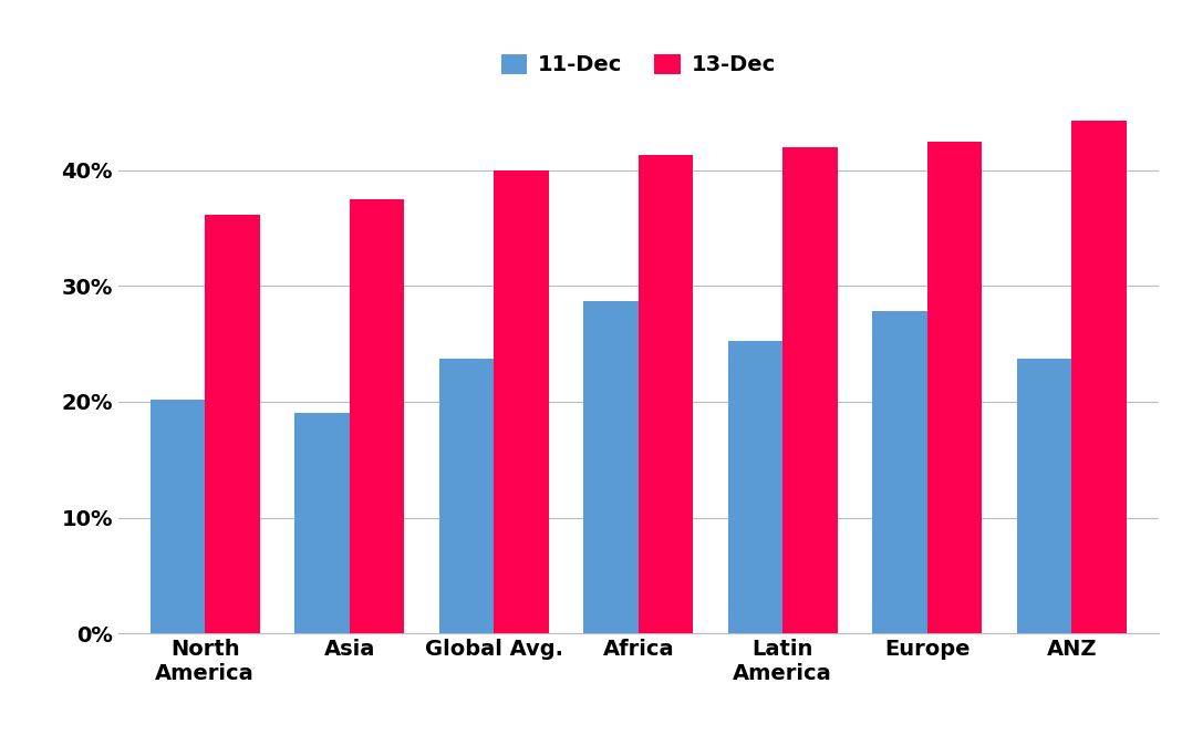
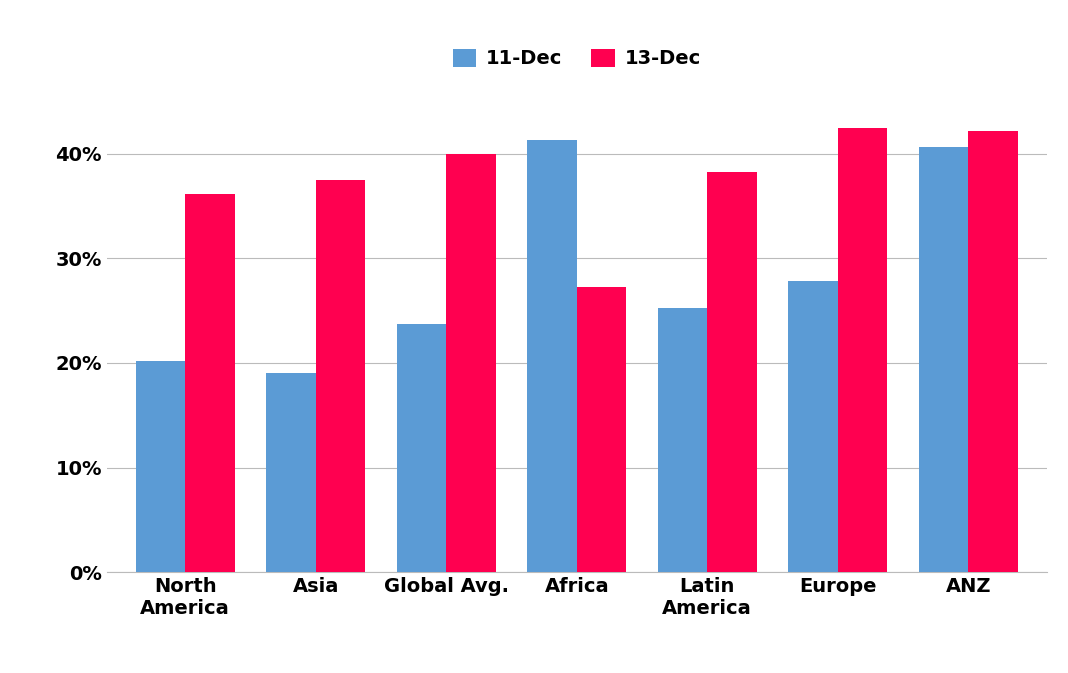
11-Dec/Africa: 28.7% -> 41.3%
13-Dec/Africa: 41.3% -> 27.3%
13-Dec/Latin America: 42.0% -> 38.3%
11-Dec/ANZ: 23.7% -> 40.7%
13-Dec/ANZ: 44.3% -> 42.2%
